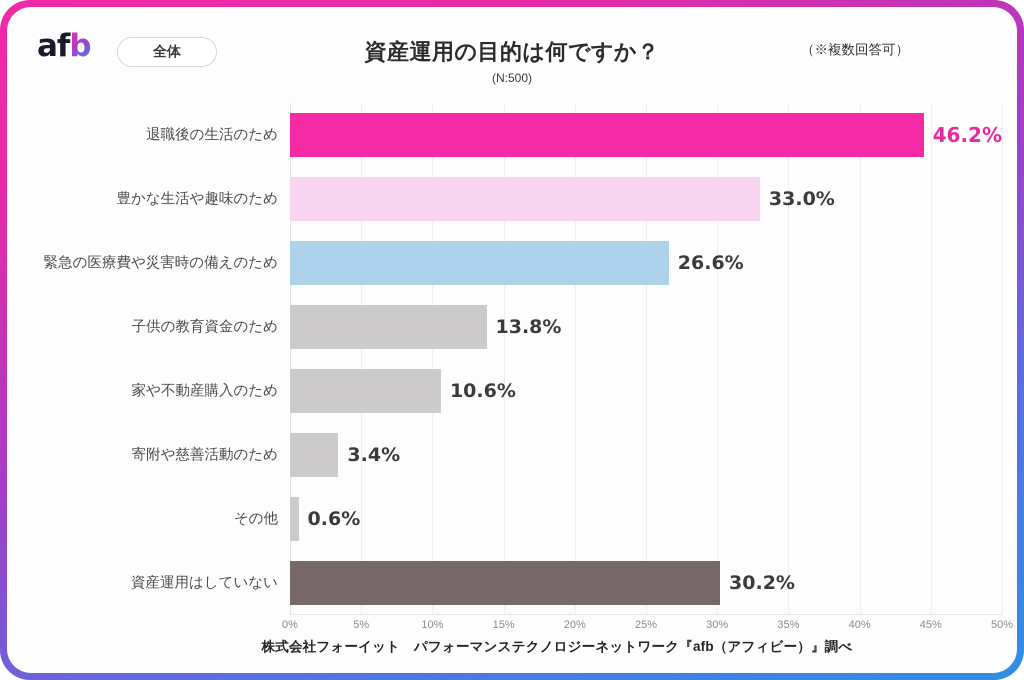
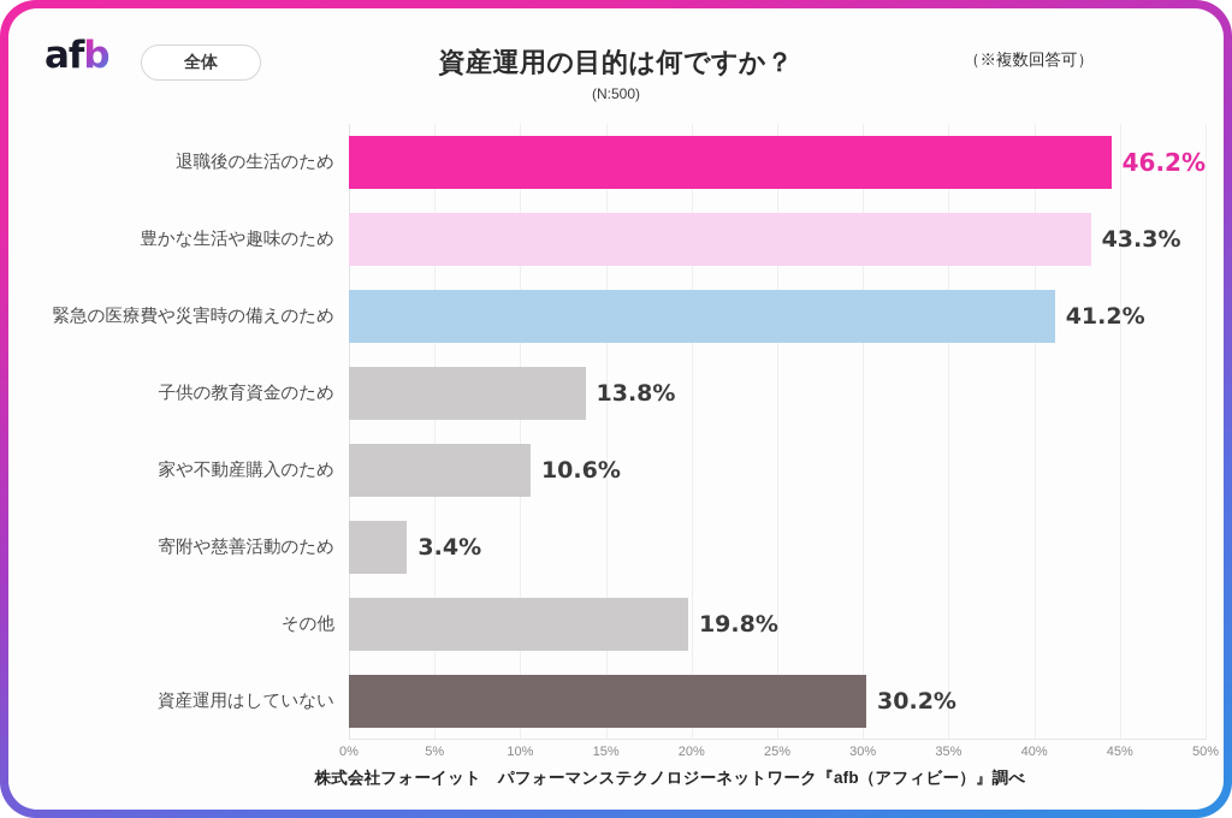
豊かな生活や趣味のため: 33.0% -> 43.3%
緊急の医療費や災害時の備えのため: 26.6% -> 41.2%
その他: 0.6% -> 19.8%
